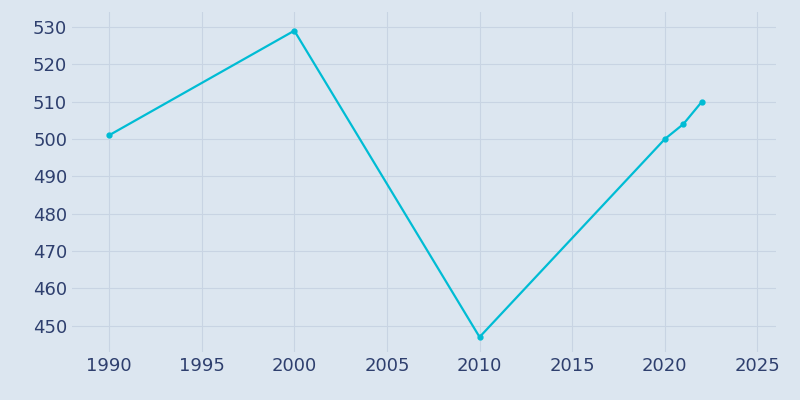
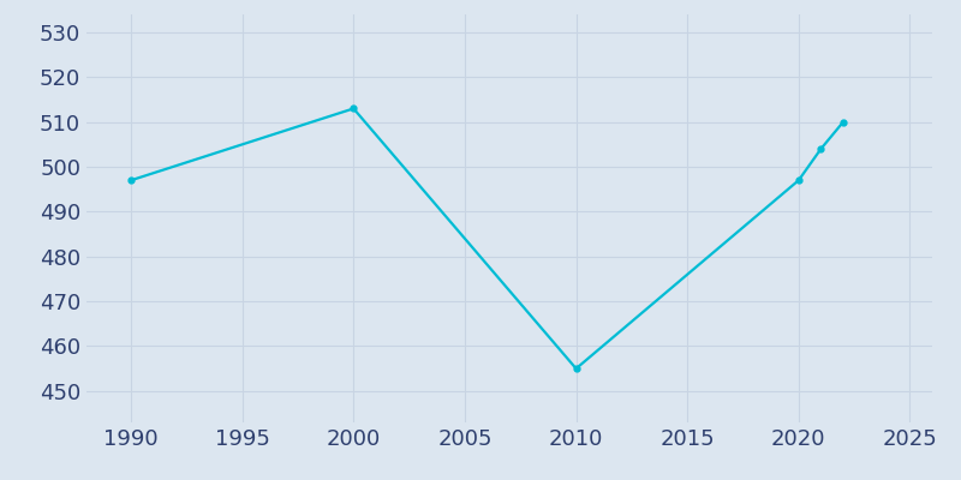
1990: 501 -> 497
2000: 529 -> 513
2010: 447 -> 455
2020: 500 -> 497
